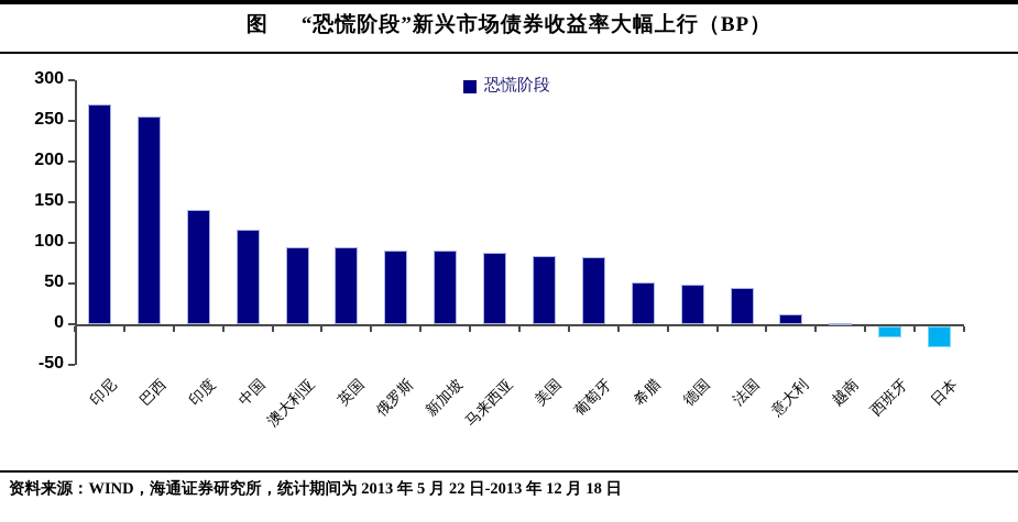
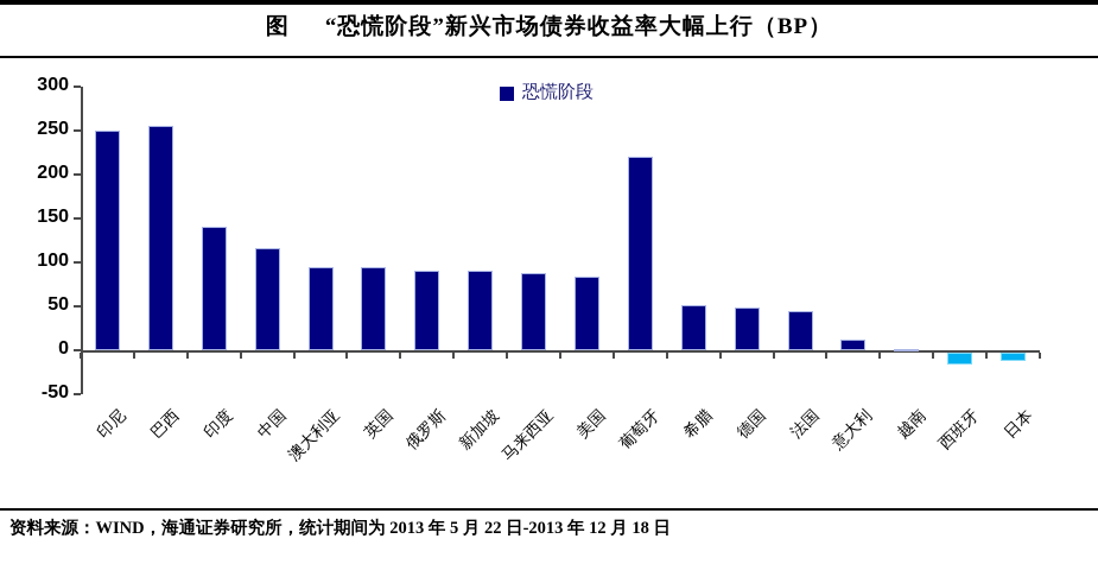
印尼: 270 -> 250
葡萄牙: 80 -> 220
日本: -20 -> -10
